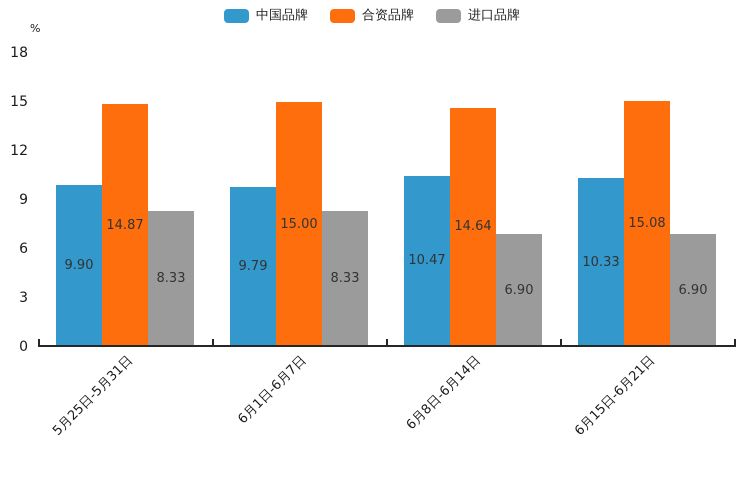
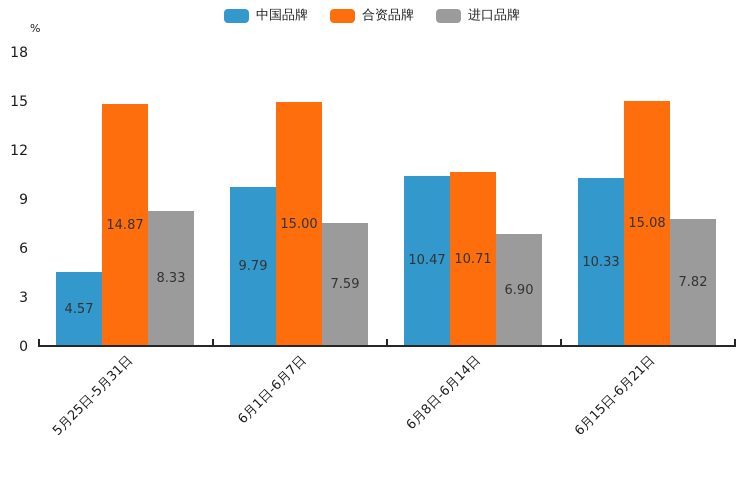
中国品牌/5月25日-5月31日: 9.90 -> 4.57
进口品牌/6月1日-6月7日: 8.33 -> 7.59
合资品牌/6月8日-6月14日: 14.64 -> 10.71
进口品牌/6月15日-6月21日: 6.90 -> 7.82
